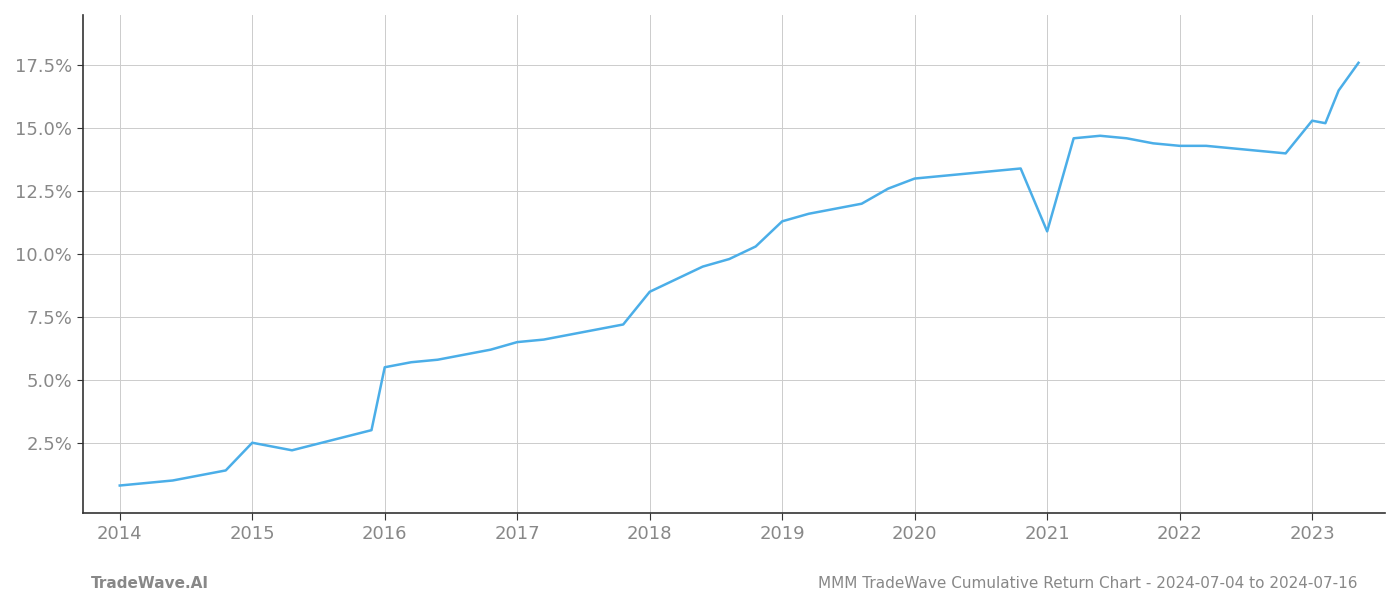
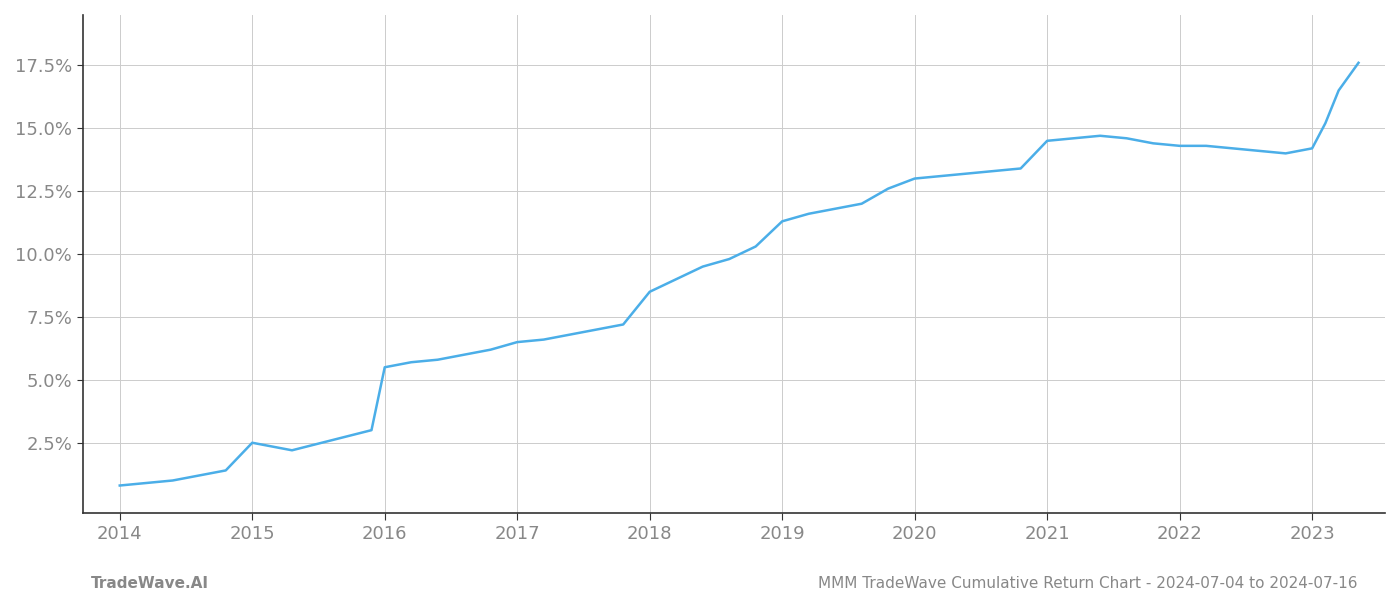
2021: 10.9% -> 14.5%
2023: 15.3% -> 14.2%
